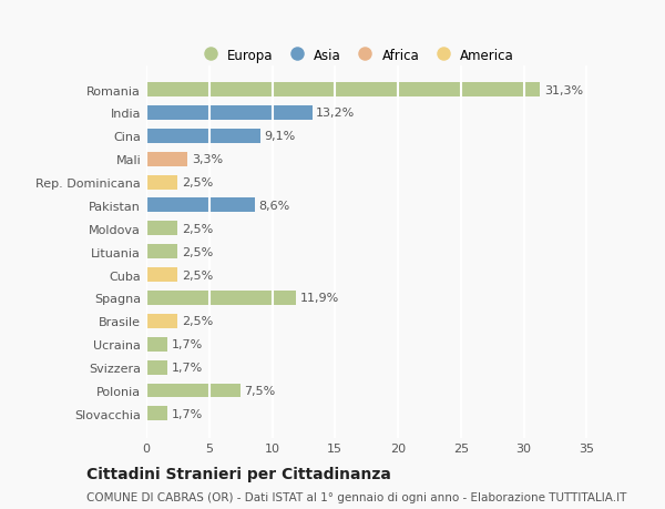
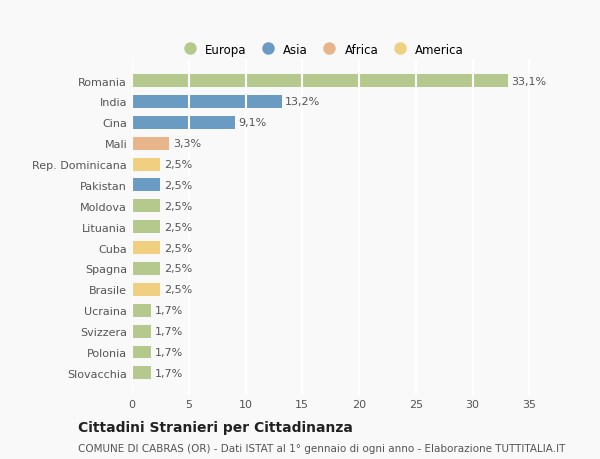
Romania: 31,3% -> 33,1%
Pakistan: 8,6% -> 2,5%
Spagna: 11,9% -> 2,5%
Polonia: 7,5% -> 1,7%
